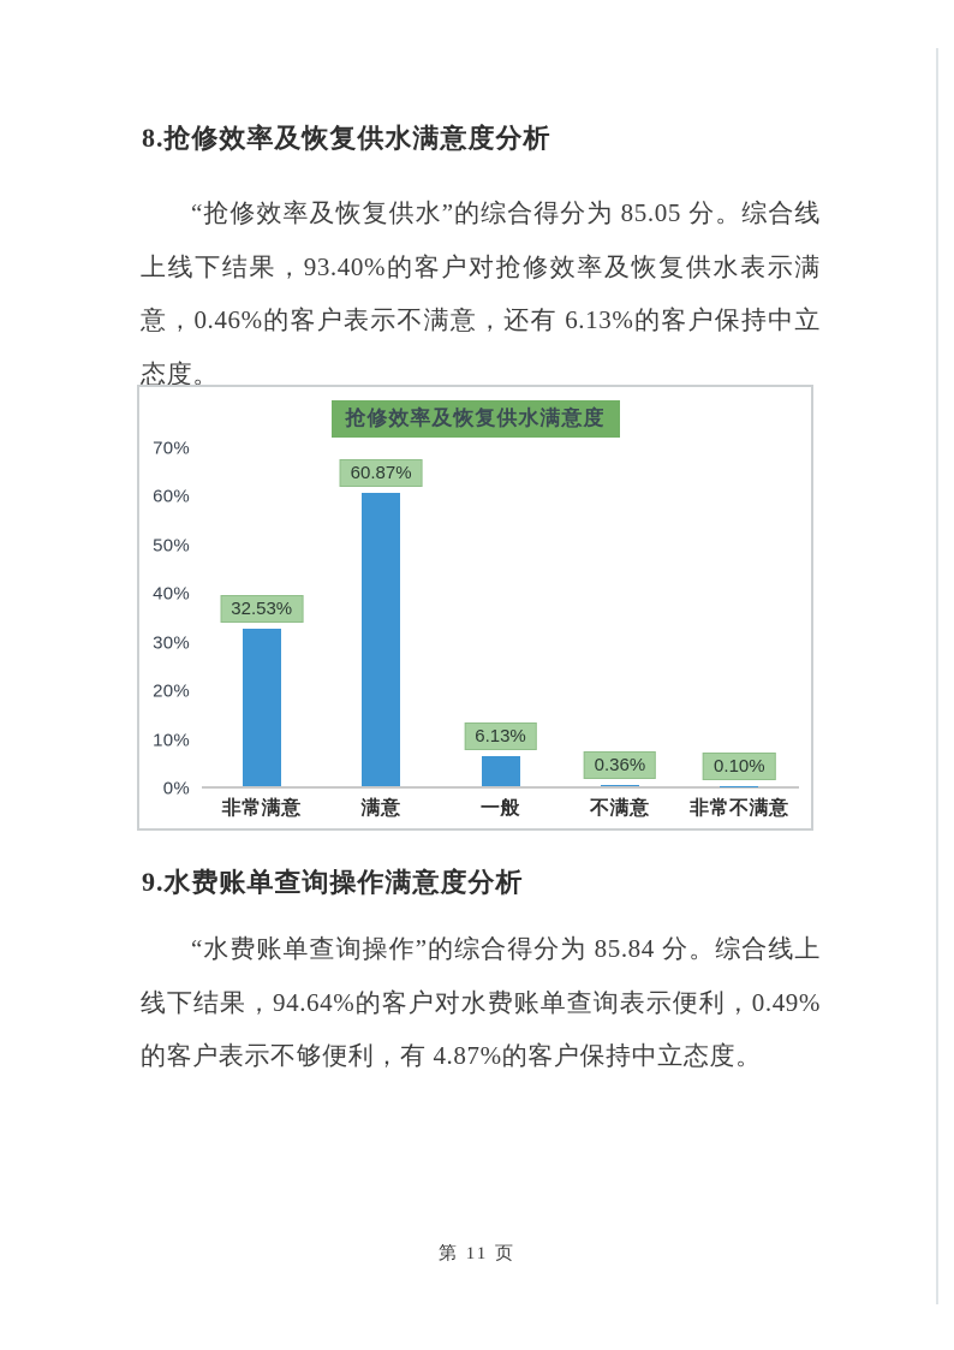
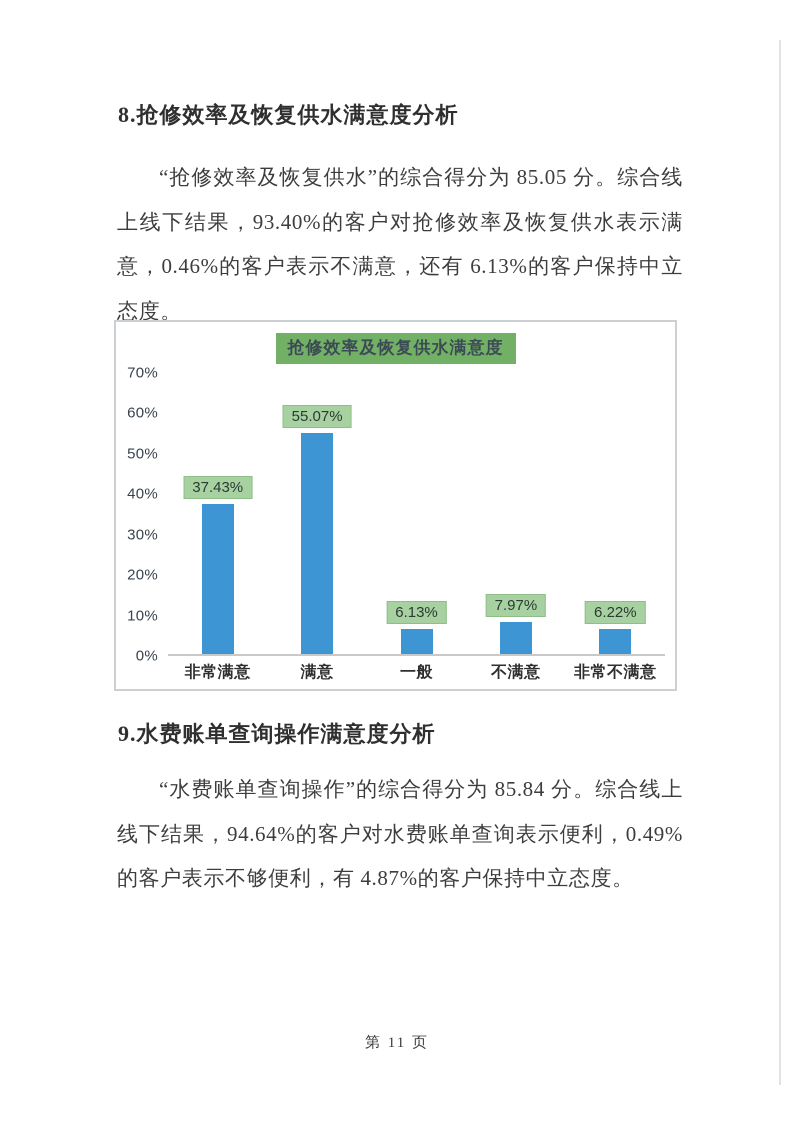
非常满意: 32.53% -> 37.43%
满意: 60.87% -> 55.07%
不满意: 0.36% -> 7.97%
非常不满意: 0.10% -> 6.22%
